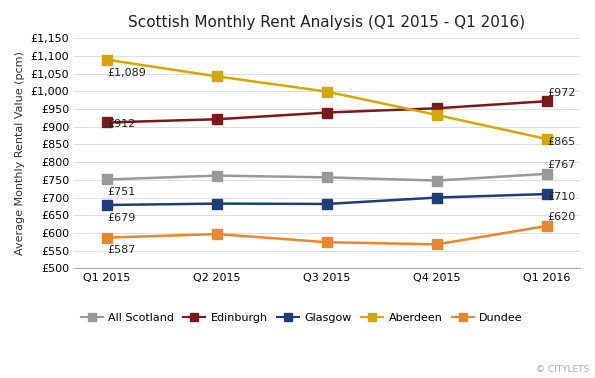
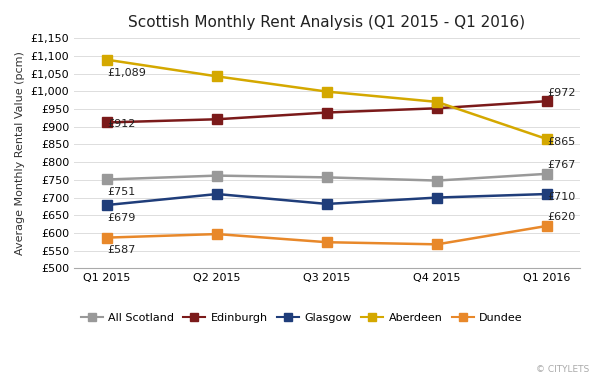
Glasgow/Q2 2015: £683 -> £710
Aberdeen/Q4 2015: £933 -> £970
